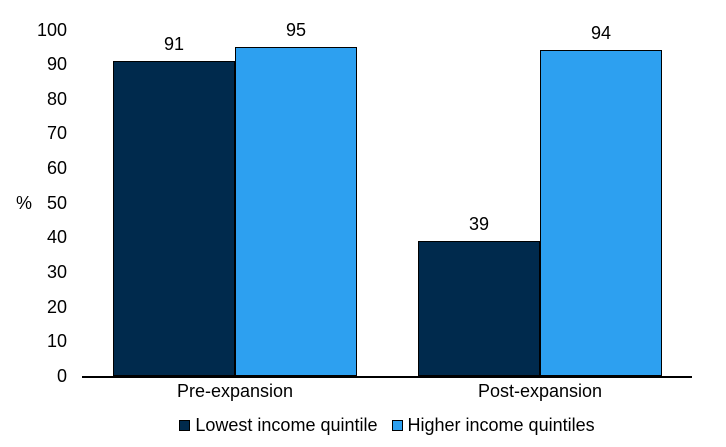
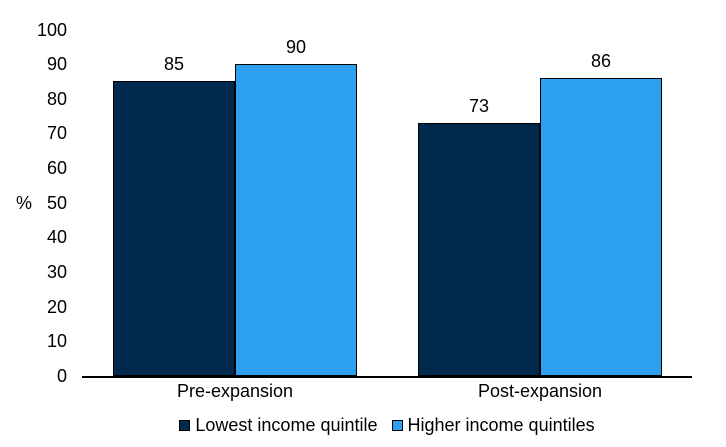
Lowest income quintile/Pre-expansion: 91 -> 85
Higher income quintiles/Pre-expansion: 95 -> 90
Lowest income quintile/Post-expansion: 39 -> 73
Higher income quintiles/Post-expansion: 94 -> 86
